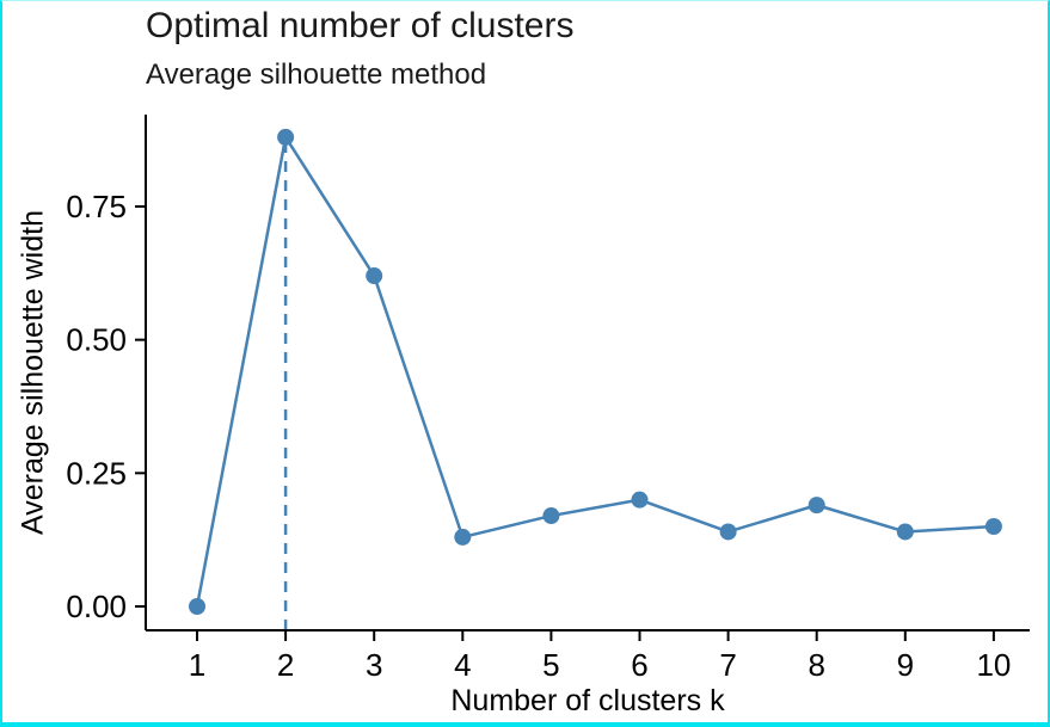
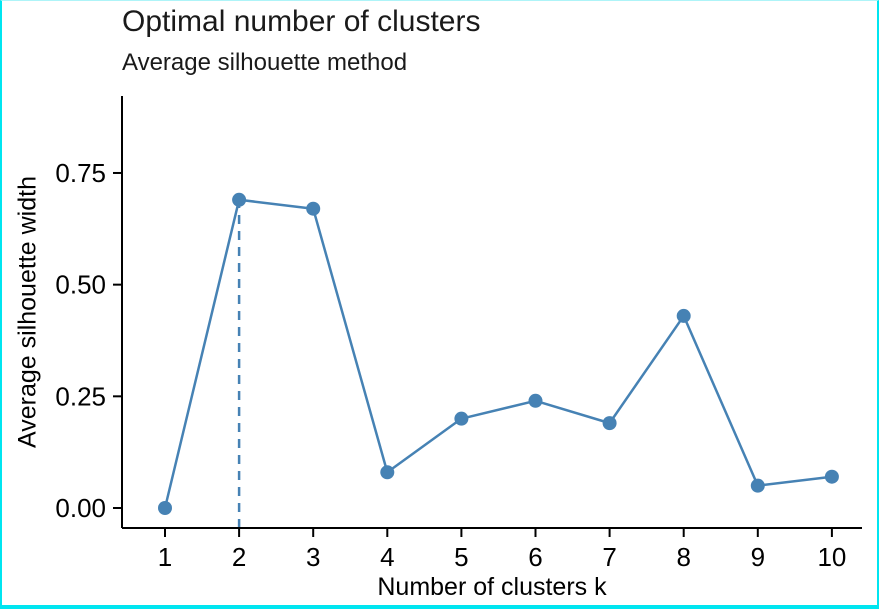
2: 0.88 -> 0.69
3: 0.62 -> 0.67
4: 0.13 -> 0.08
5: 0.17 -> 0.20
6: 0.20 -> 0.24
7: 0.14 -> 0.19
8: 0.19 -> 0.43
9: 0.14 -> 0.05
10: 0.15 -> 0.07
